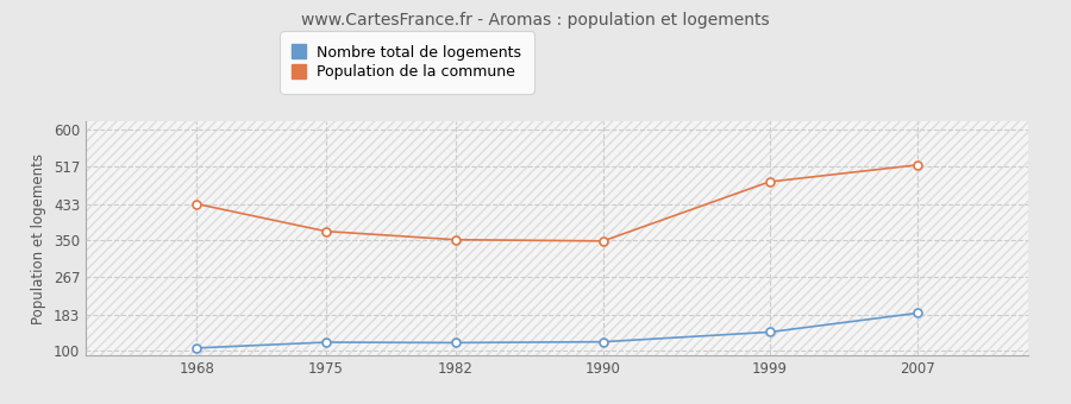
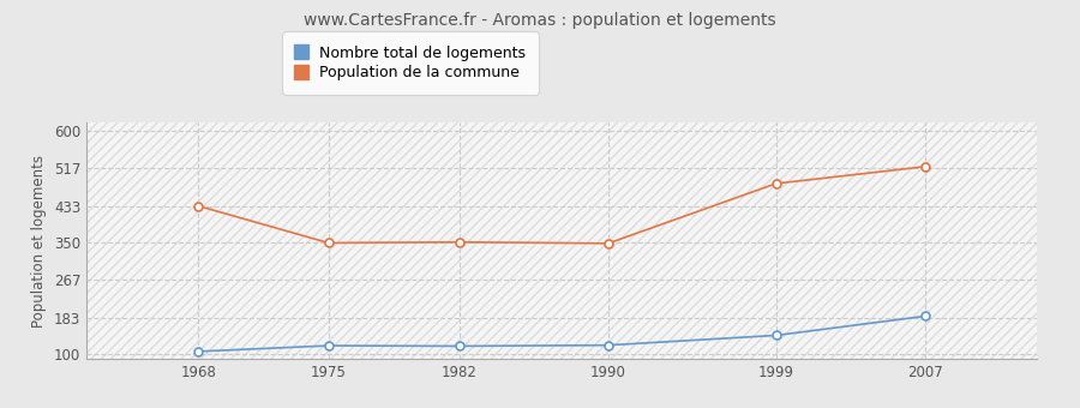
Population de la commune/1975: 371 -> 350
